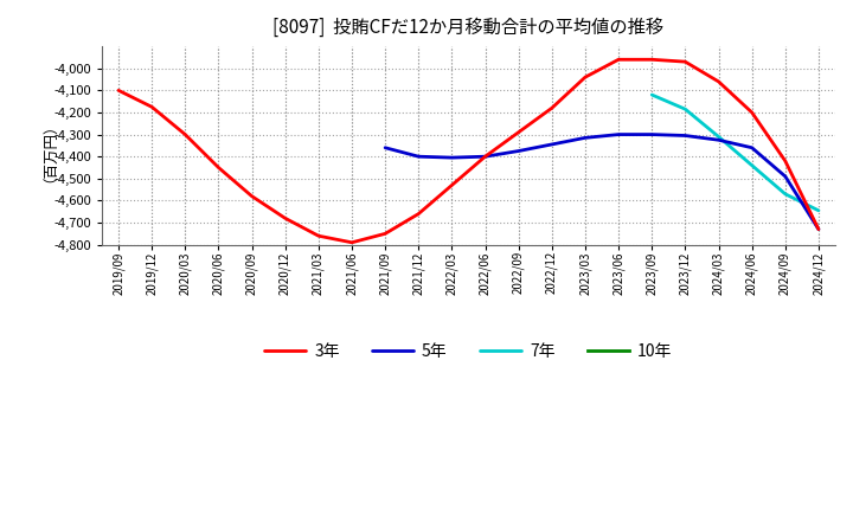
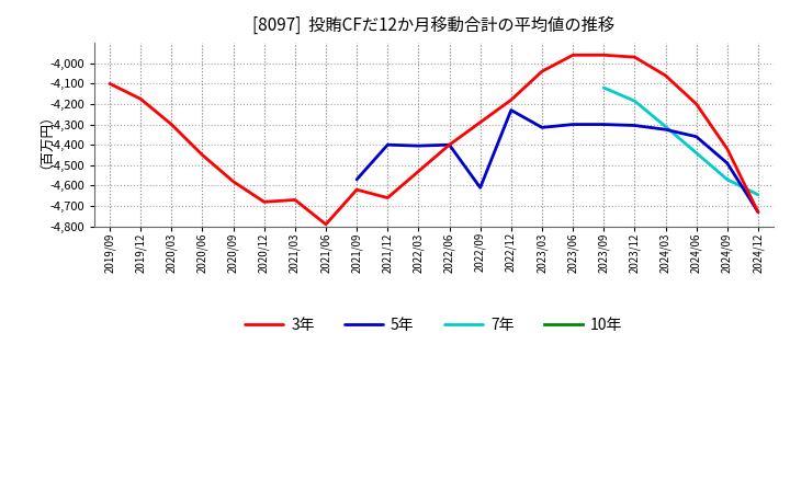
3年/2021/03: -4,760 -> -4,670
3年/2021/09: -4,750 -> -4,620
5年/2021/09: -4,360 -> -4,570
5年/2022/09: -4,380 -> -4,610
5年/2022/12: -4,340 -> -4,230
